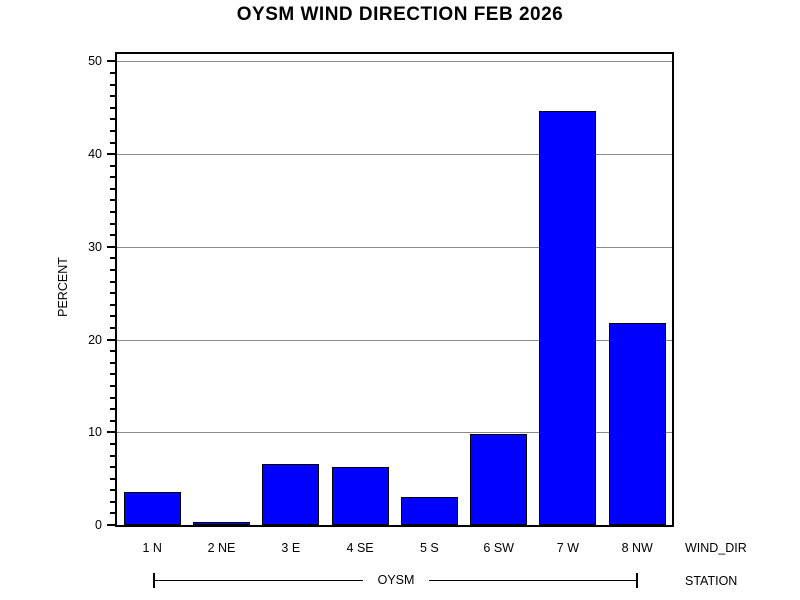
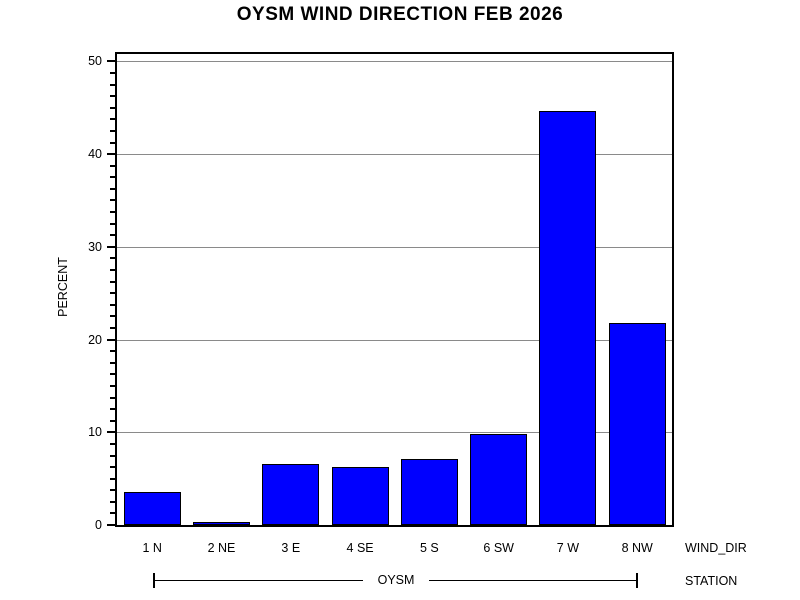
5 S: 3 -> 7
